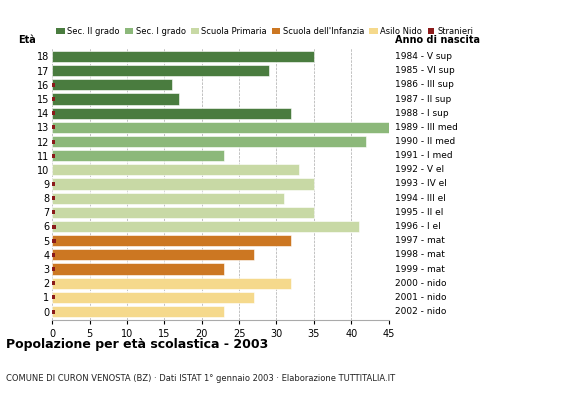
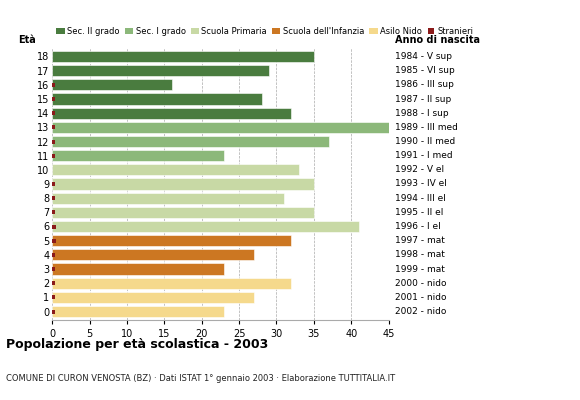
15: 17 -> 28
12: 42 -> 37
